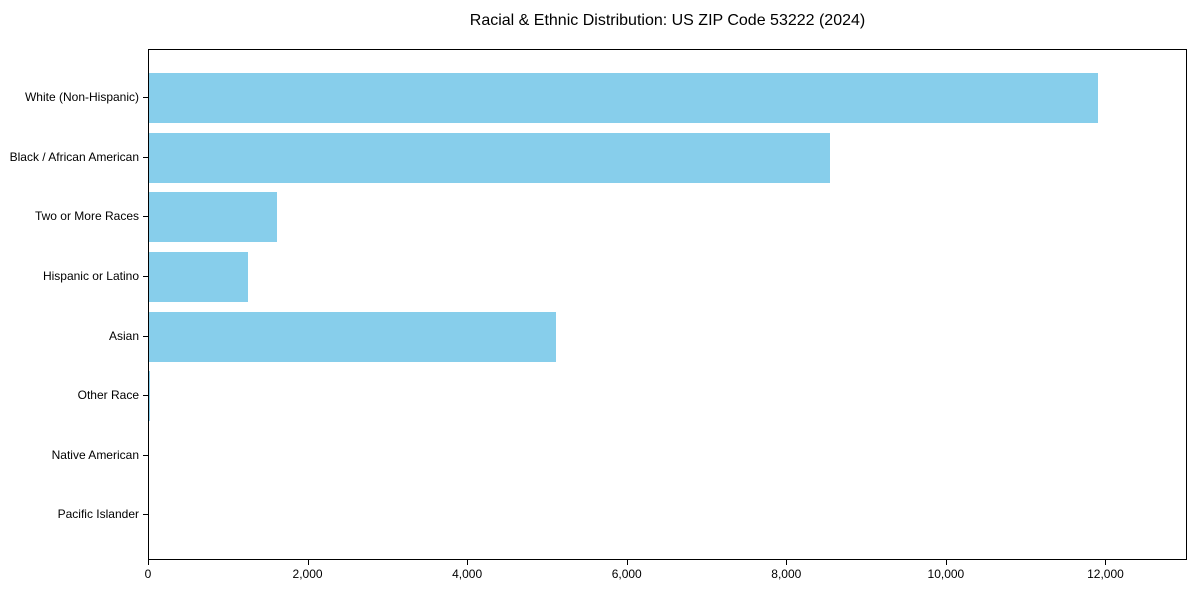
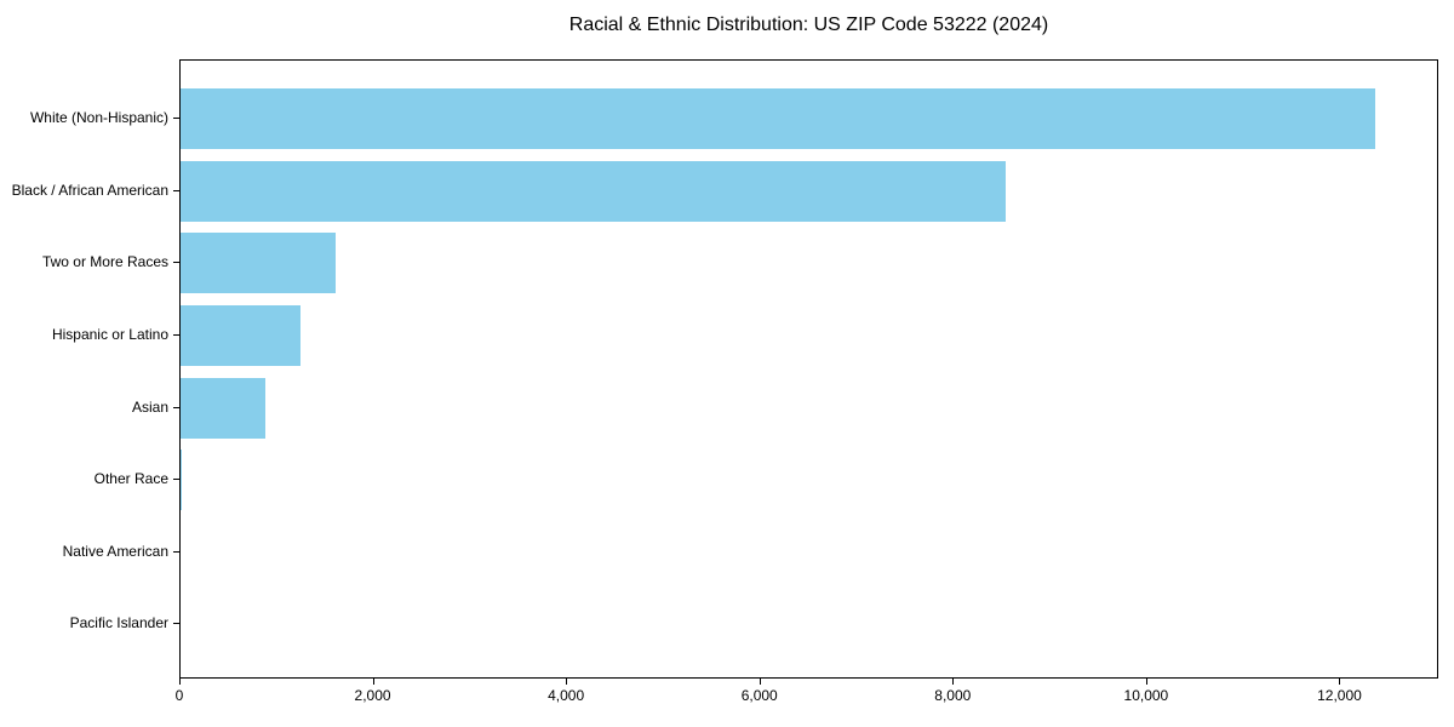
White (Non-Hispanic): 11900 -> 12400
Asian: 5100 -> 900
